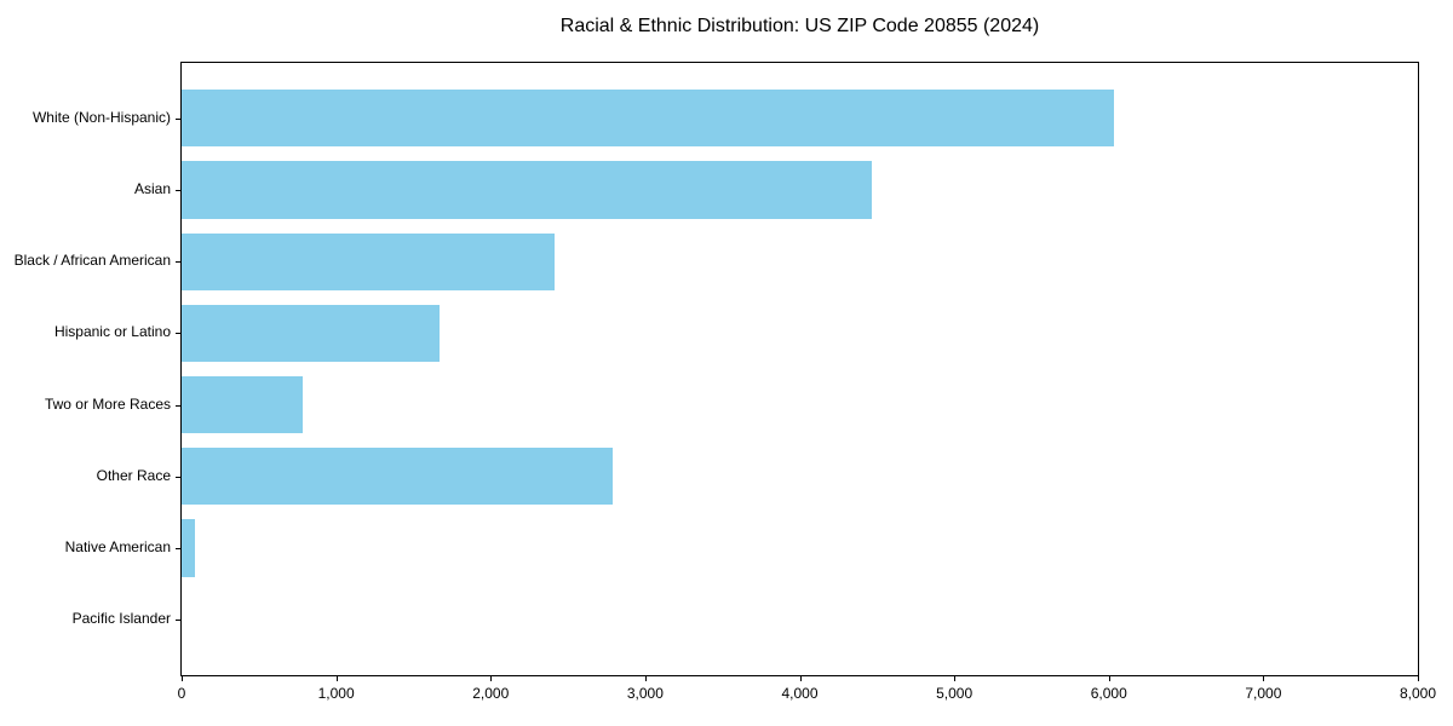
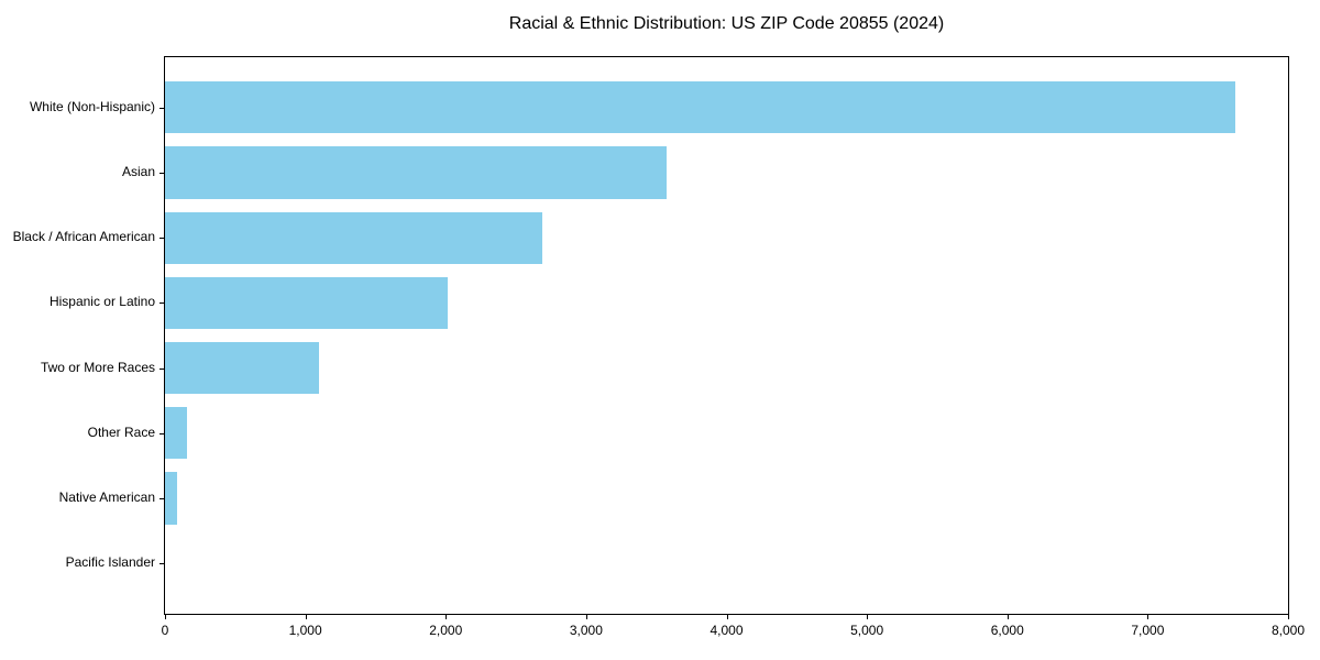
White (Non-Hispanic): 6030 -> 7620
Asian: 4470 -> 3580
Black / African American: 2410 -> 2690
Hispanic or Latino: 1670 -> 2020
Two or More Races: 780 -> 1100
Other Race: 2790 -> 160
